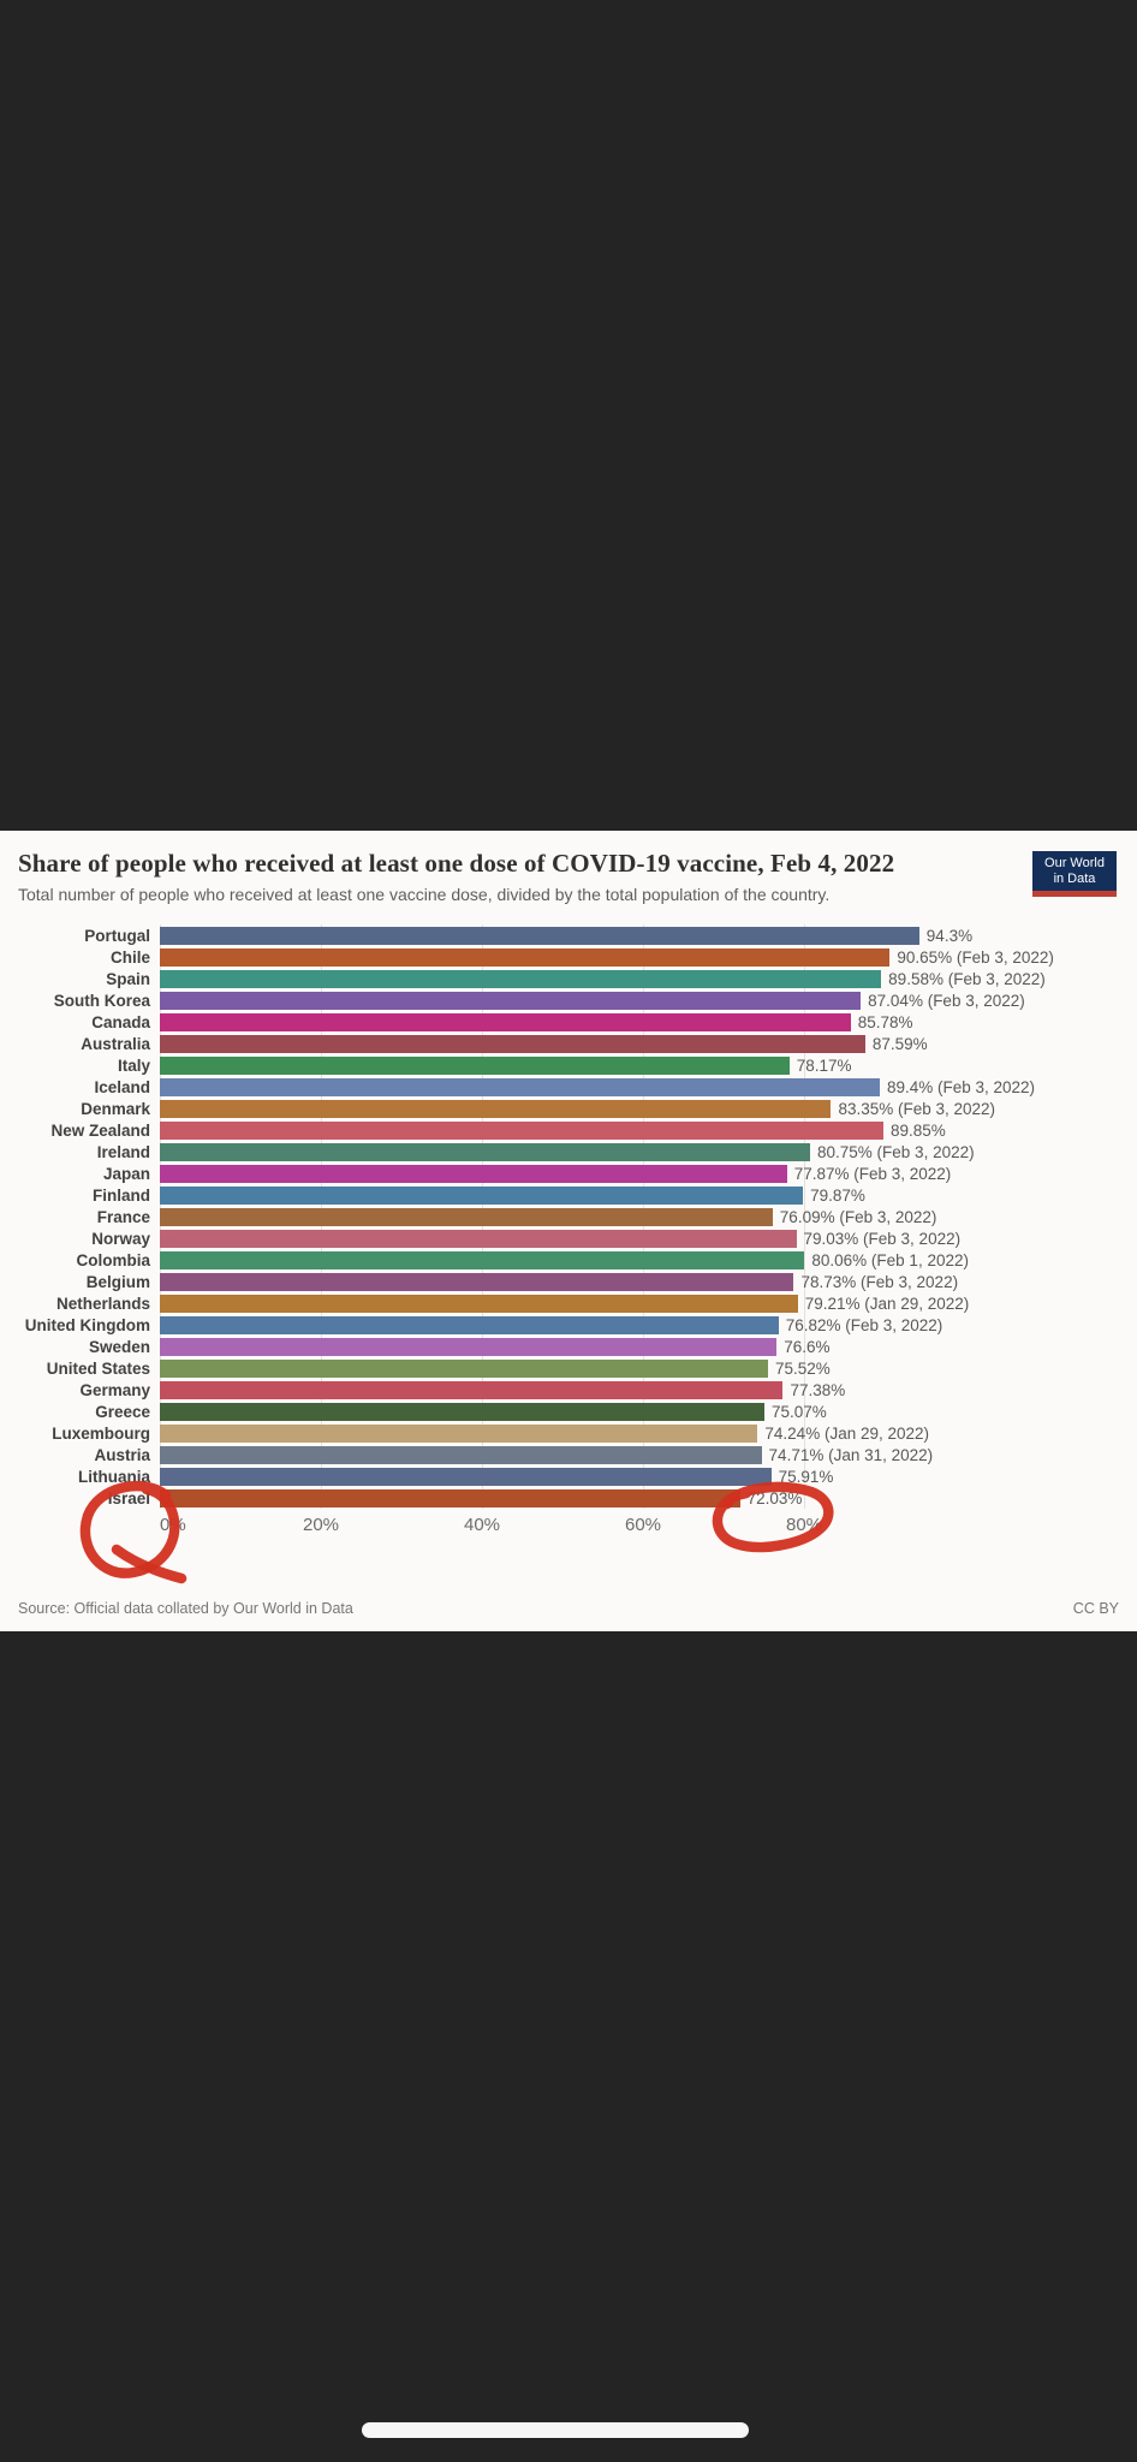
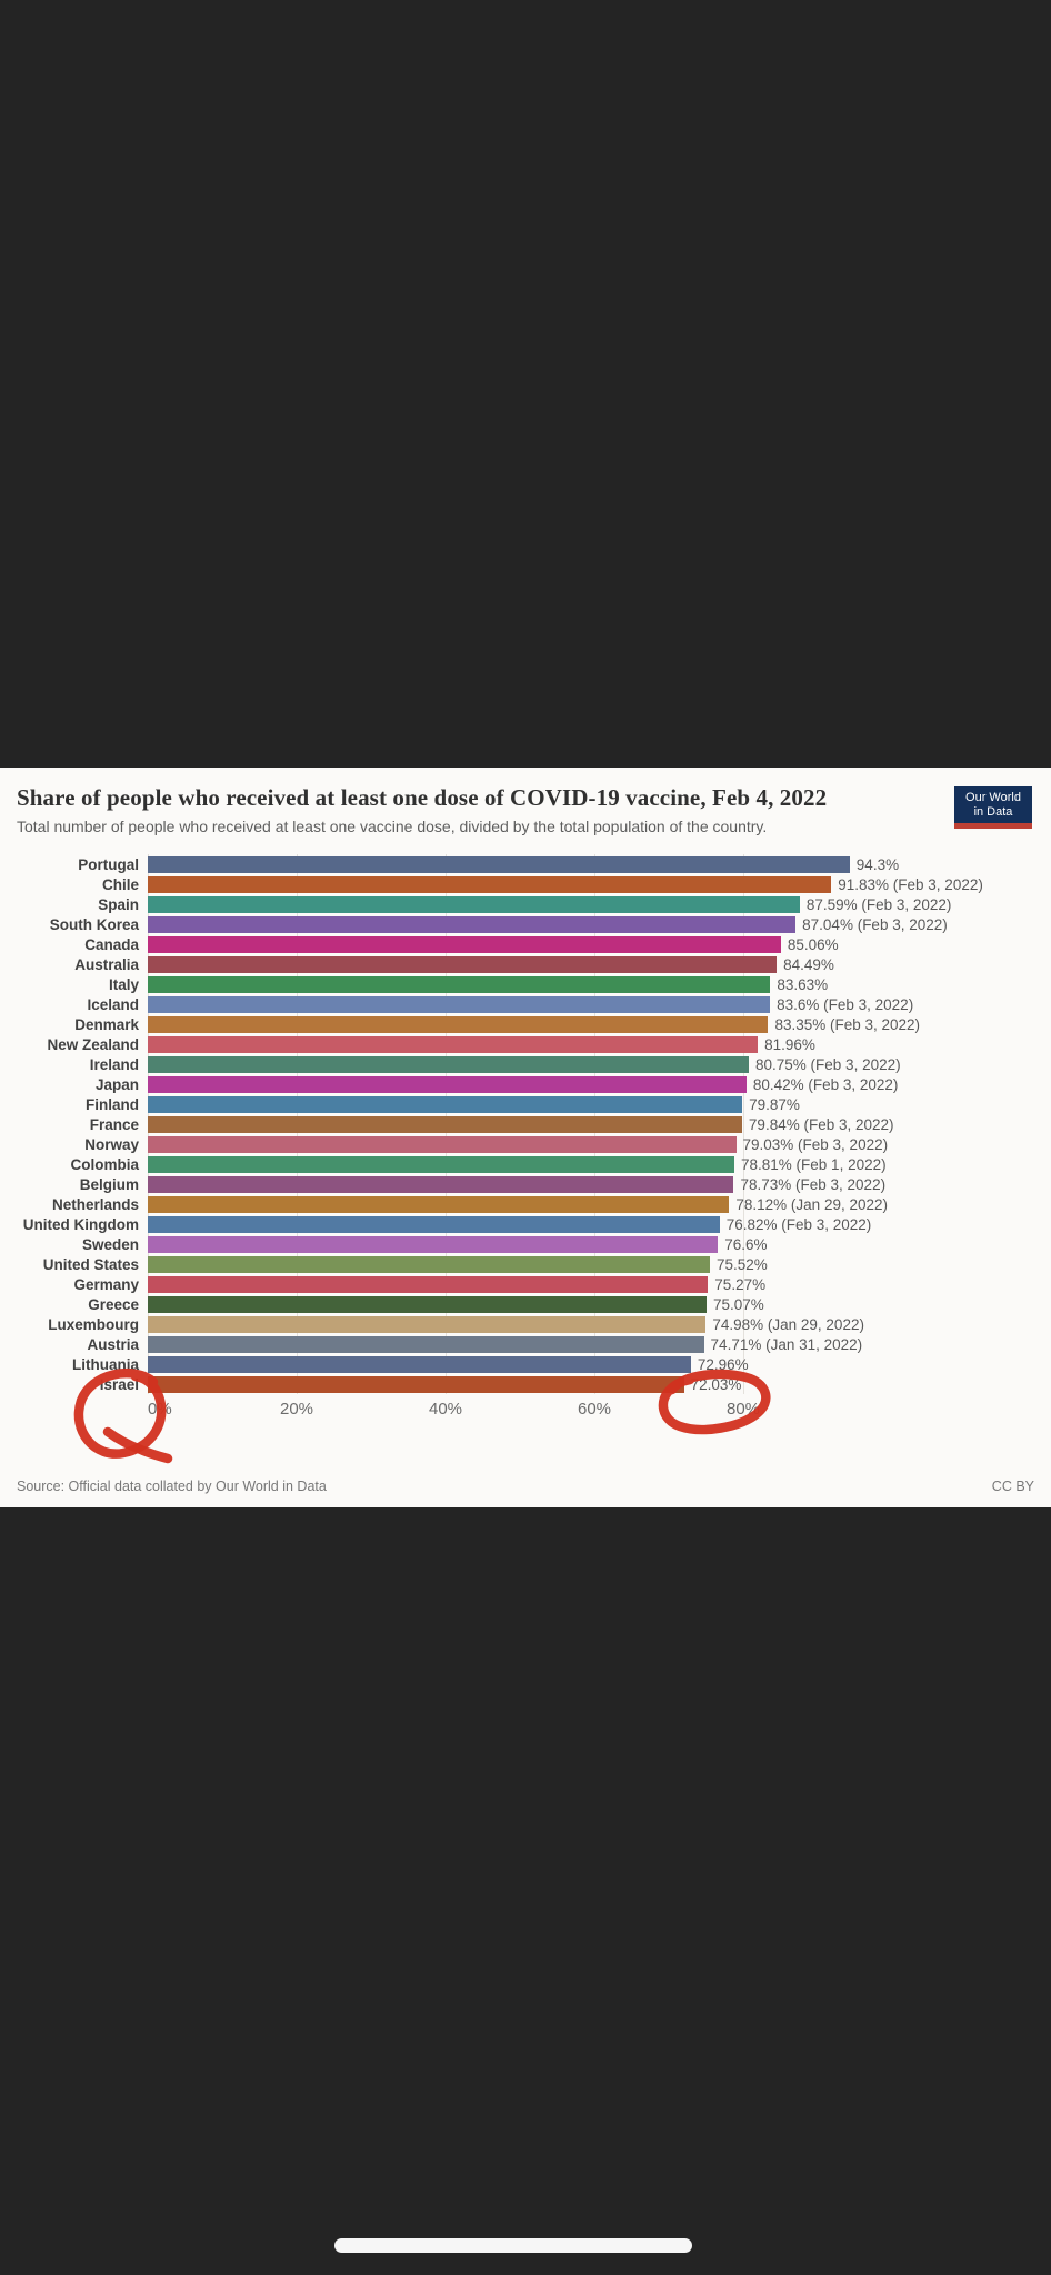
Chile: 90.65% -> 91.83%
Spain: 89.58% -> 87.59%
Canada: 85.78% -> 85.06%
Australia: 87.59% -> 84.49%
Italy: 78.17% -> 83.63%
Iceland: 89.4% -> 83.6%
New Zealand: 89.85% -> 81.96%
Japan: 77.87% -> 80.42%
France: 76.09% -> 79.84%
Colombia: 80.06% -> 78.81%
Netherlands: 79.21% -> 78.12%
Germany: 77.38% -> 75.27%
Luxembourg: 74.24% -> 74.98%
Lithuania: 75.91% -> 72.96%
